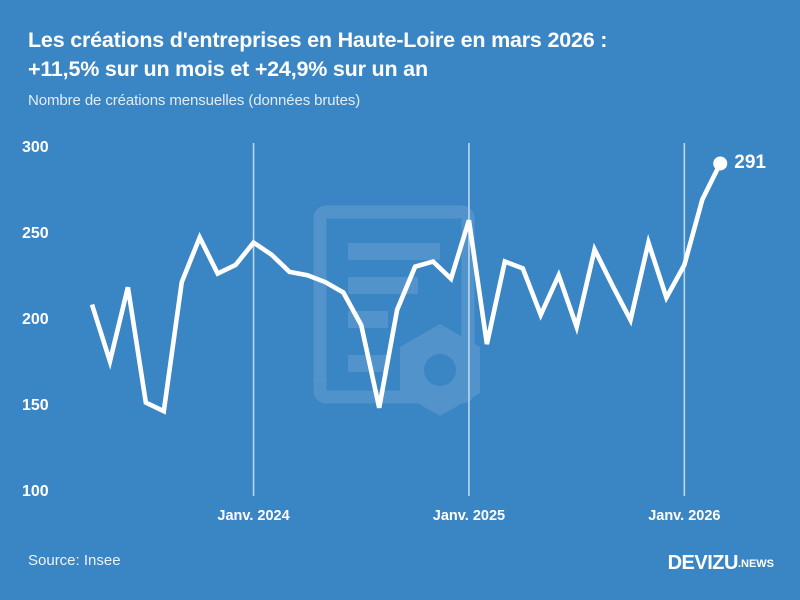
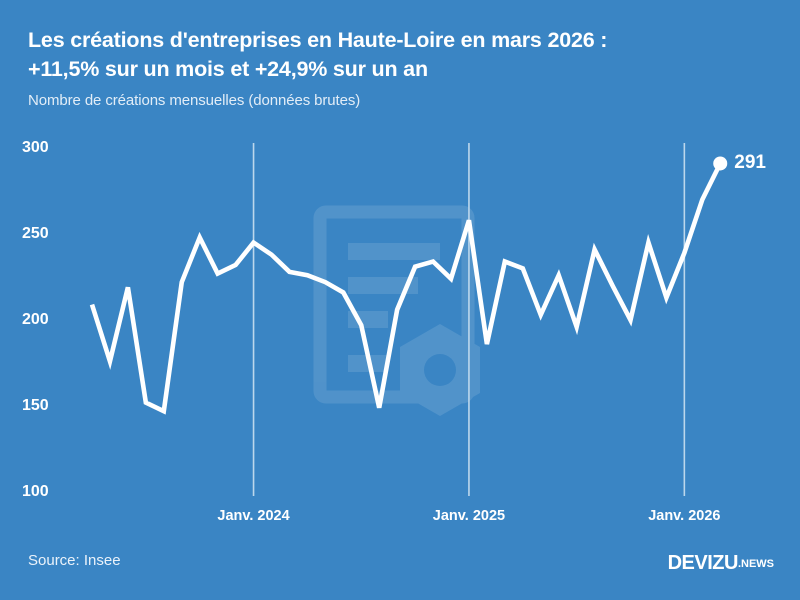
Janv. 2026: 232 -> 239
